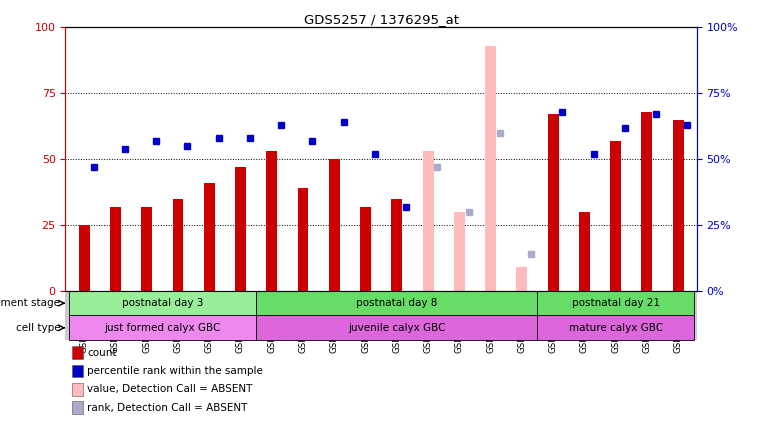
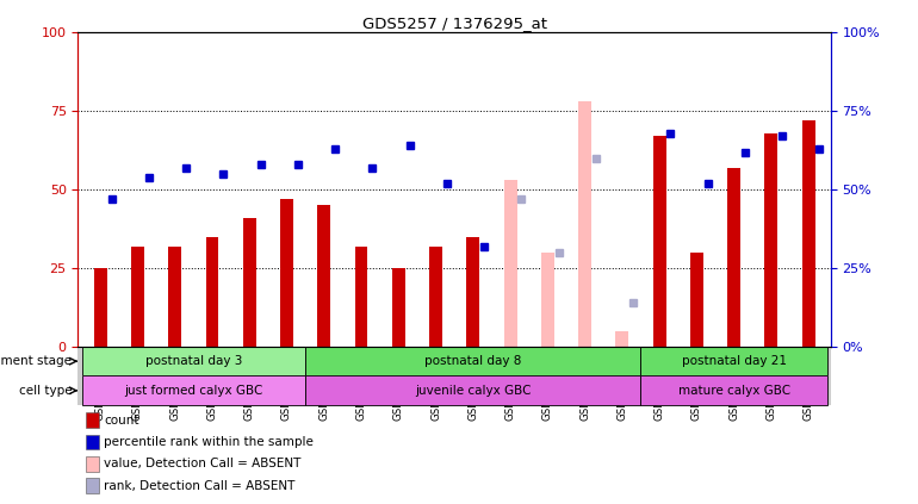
GSM1202430: 53 -> 45
GSM1202431: 39 -> 32
GSM1202432: 50 -> 25
GSM1202437: 93 -> 78
GSM1202438: 9 -> 5
GSM1202443: 65 -> 72
